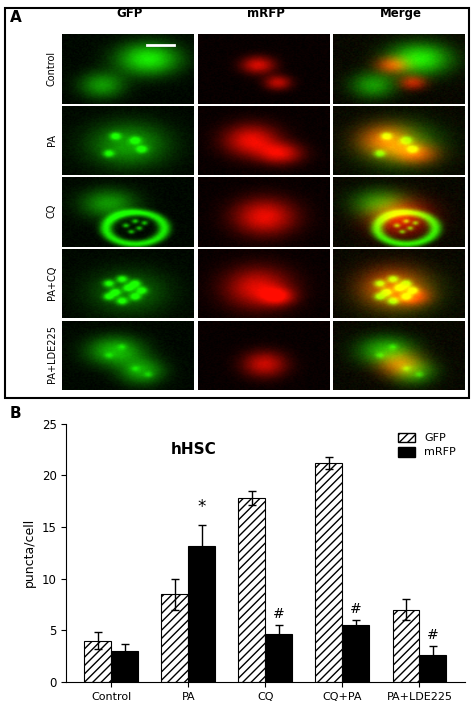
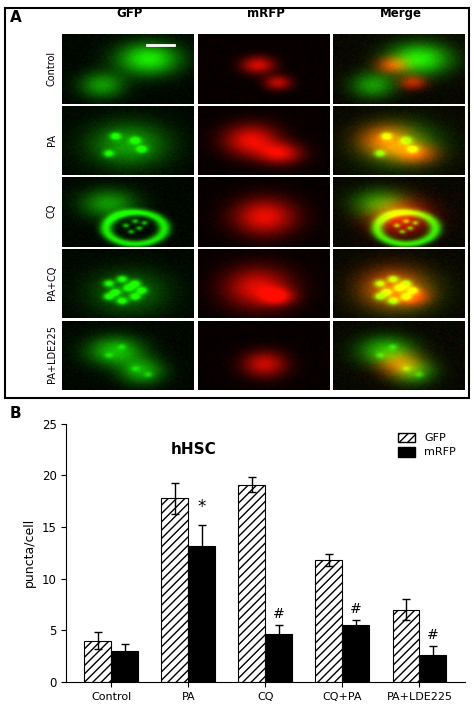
GFP/PA: 8.5 -> 17.8
GFP/CQ: 17.8 -> 19.1
GFP/CQ+PA: 21.2 -> 11.8
